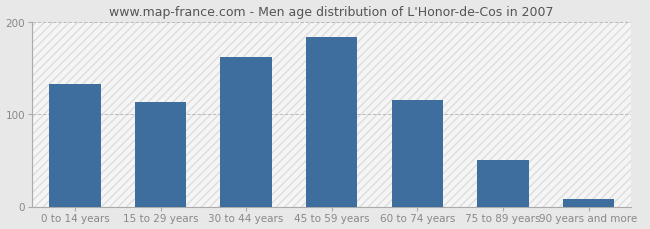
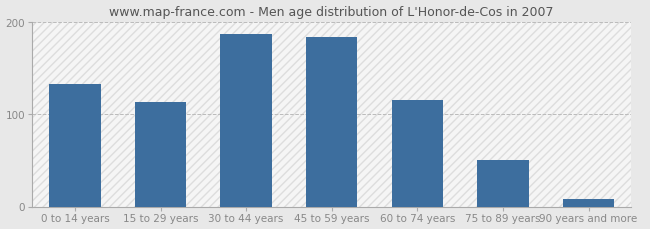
30 to 44 years: 162 -> 186
